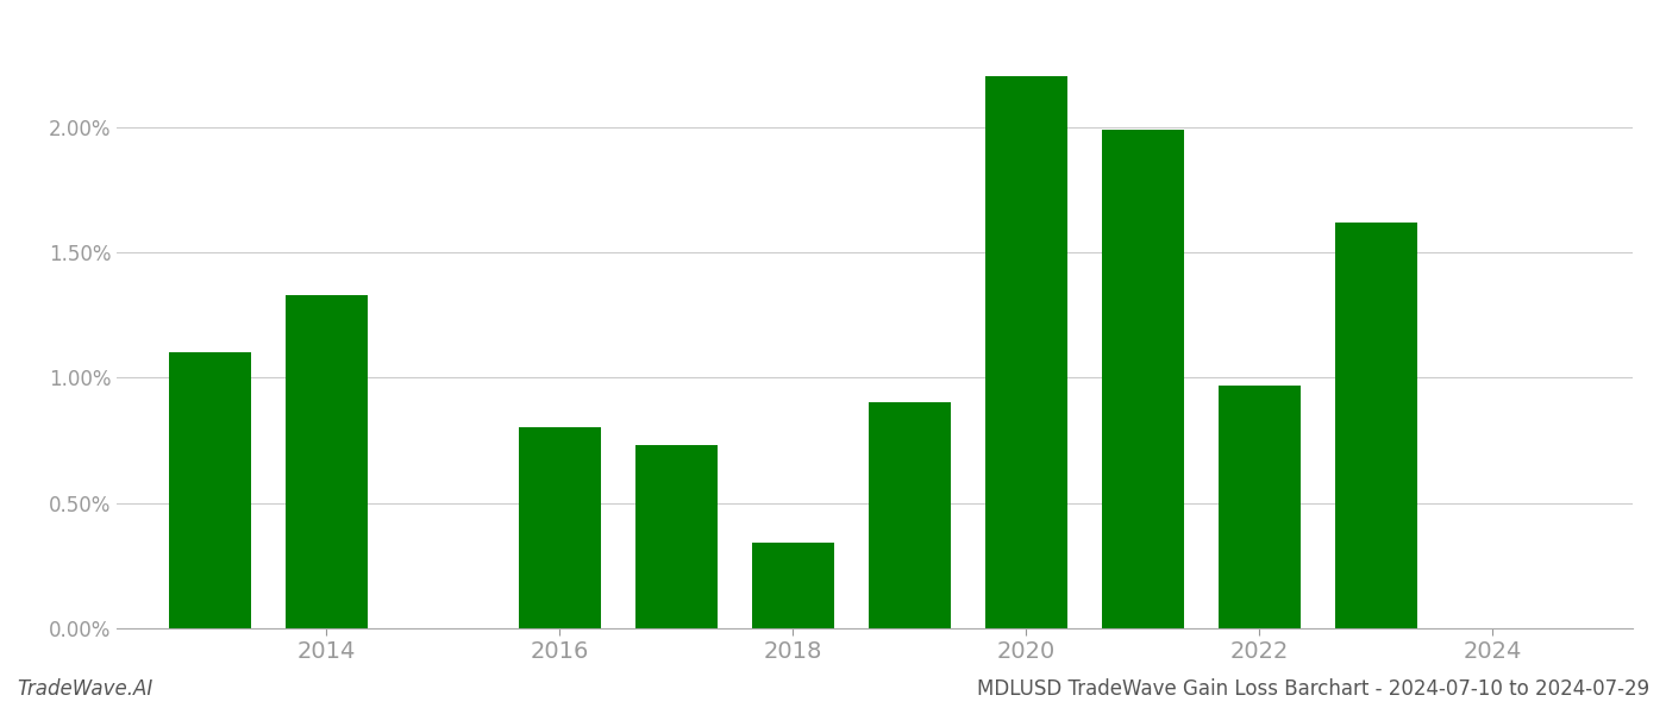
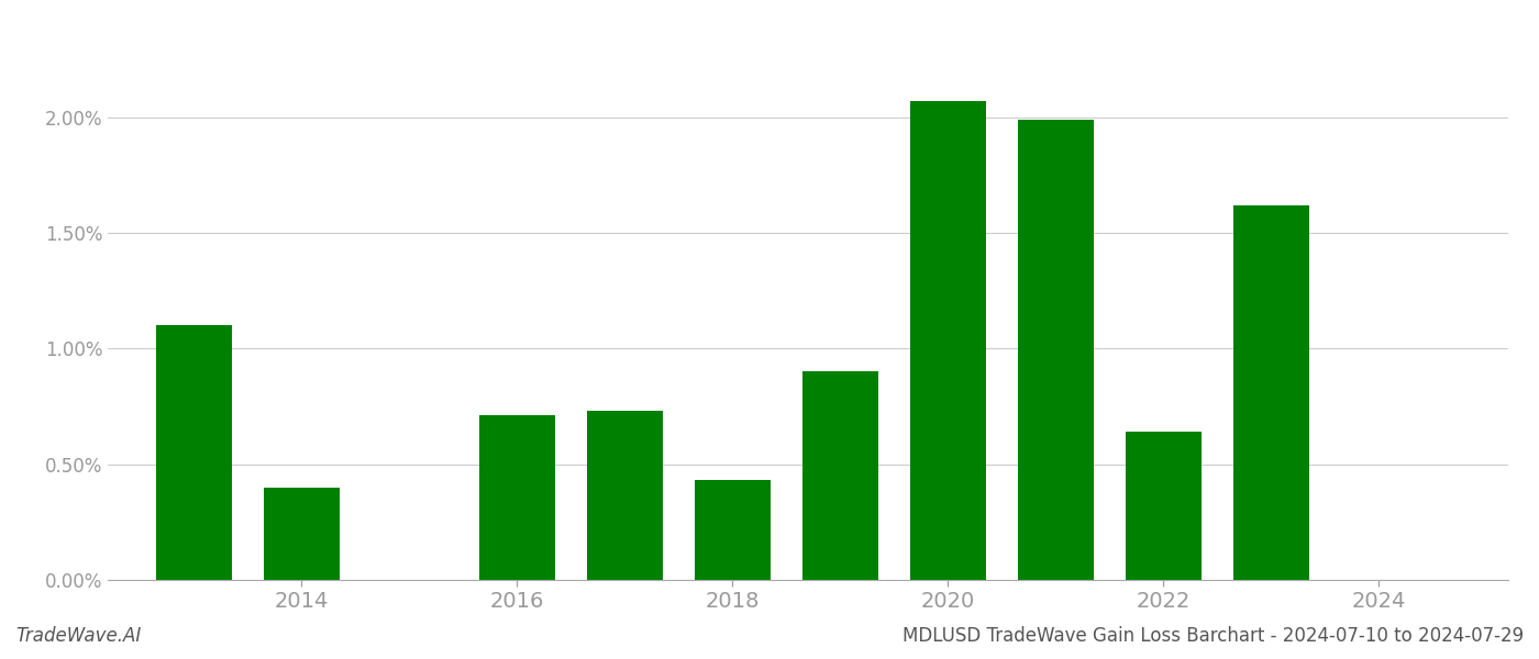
2014: 1.33% -> 0.40%
2016: 0.80% -> 0.71%
2018: 0.34% -> 0.43%
2020: 2.20% -> 2.07%
2022: 0.97% -> 0.64%
